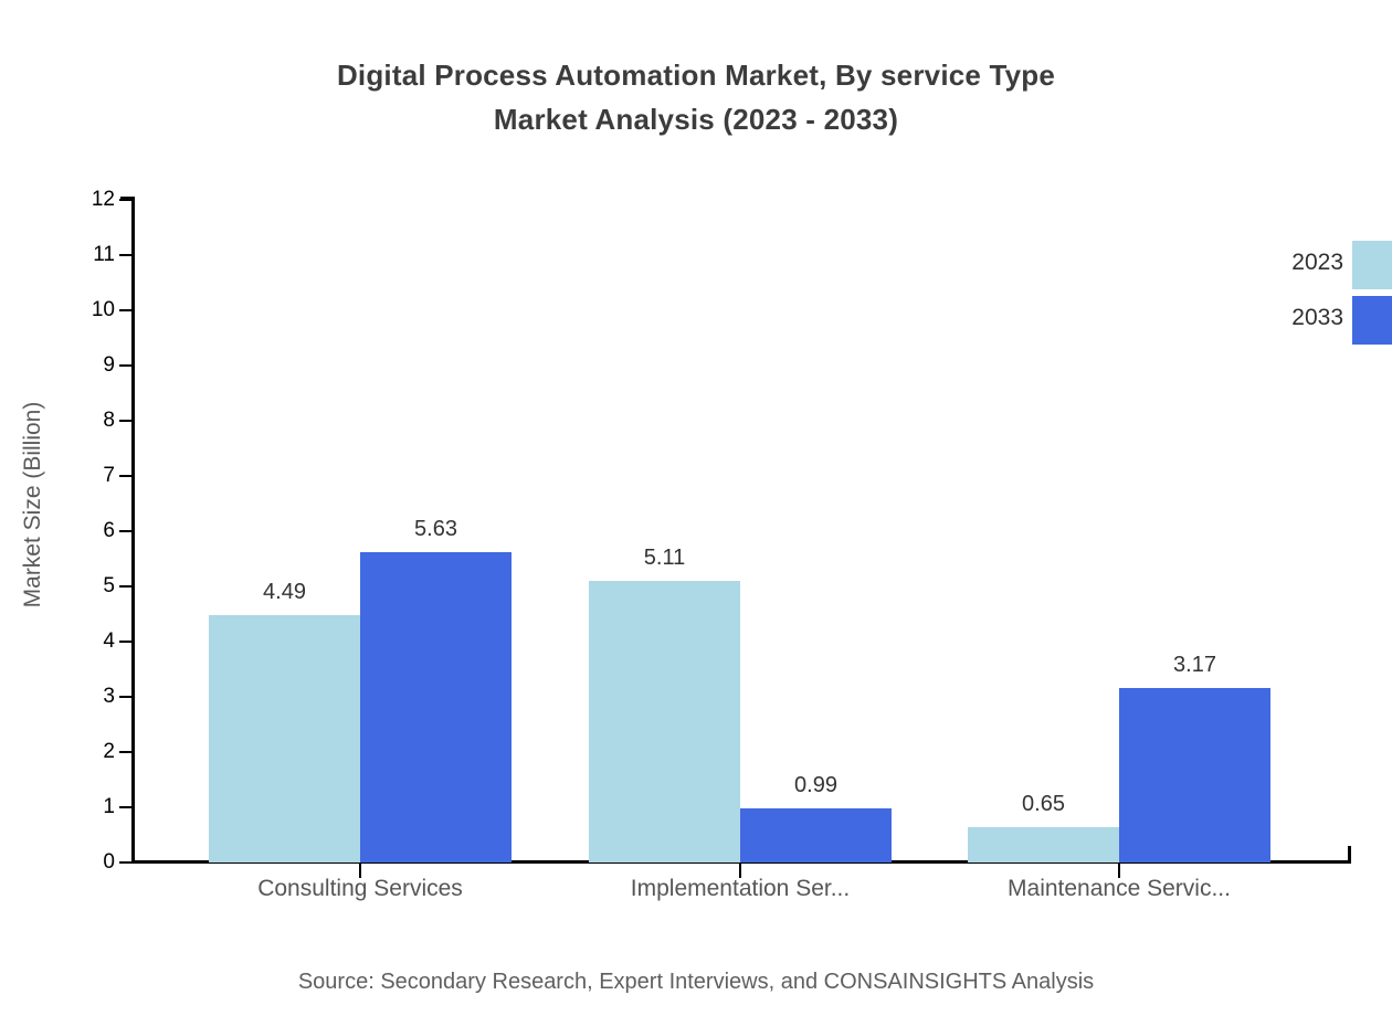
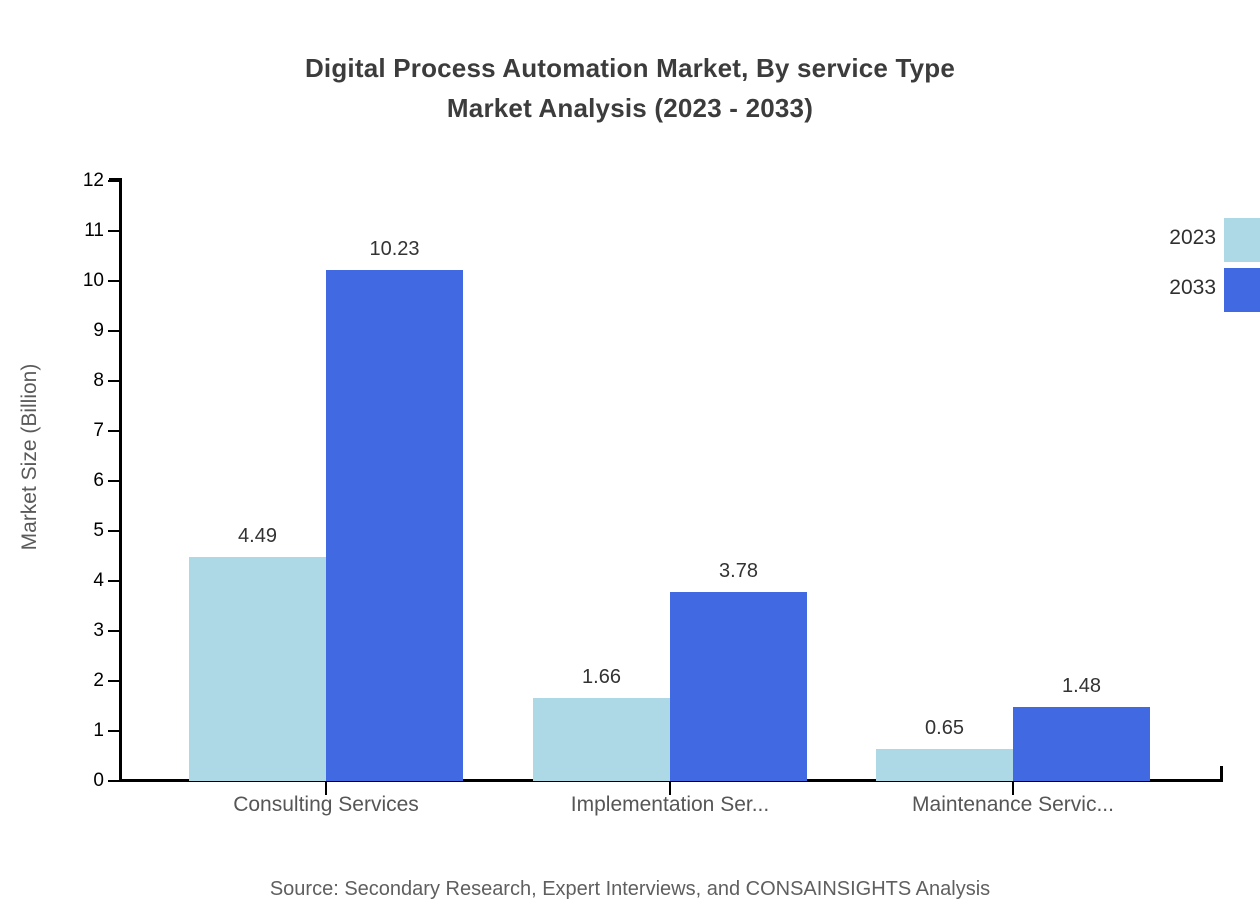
2033/Consulting Services: 5.63 -> 10.23
2023/Implementation Ser...: 5.11 -> 1.66
2033/Implementation Ser...: 0.99 -> 3.78
2033/Maintenance Servic...: 3.17 -> 1.48
